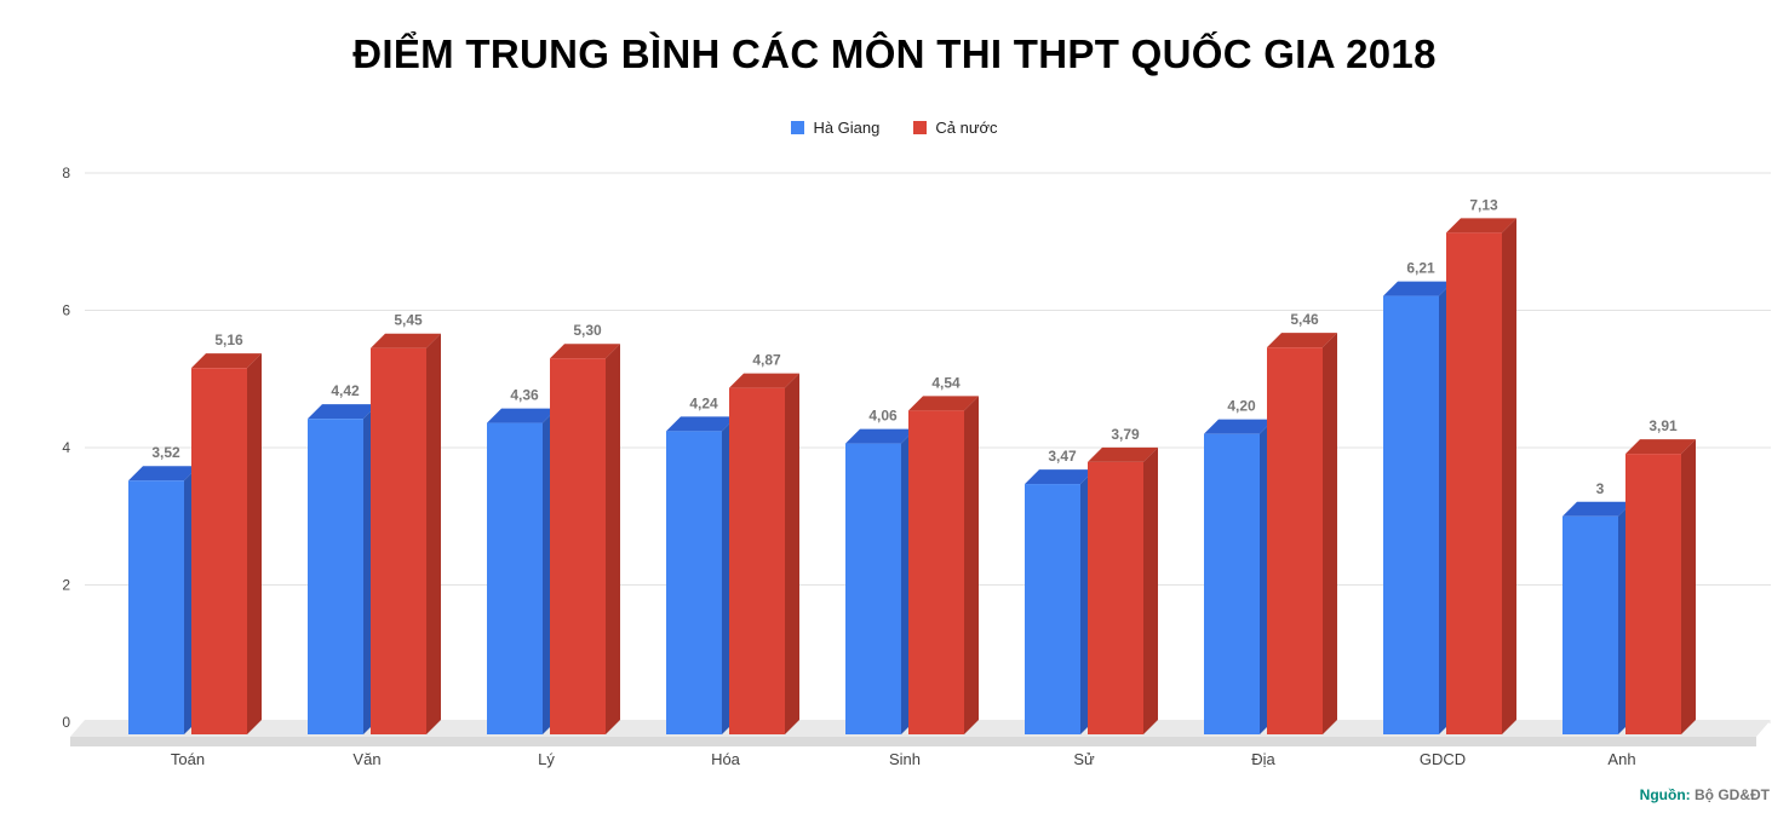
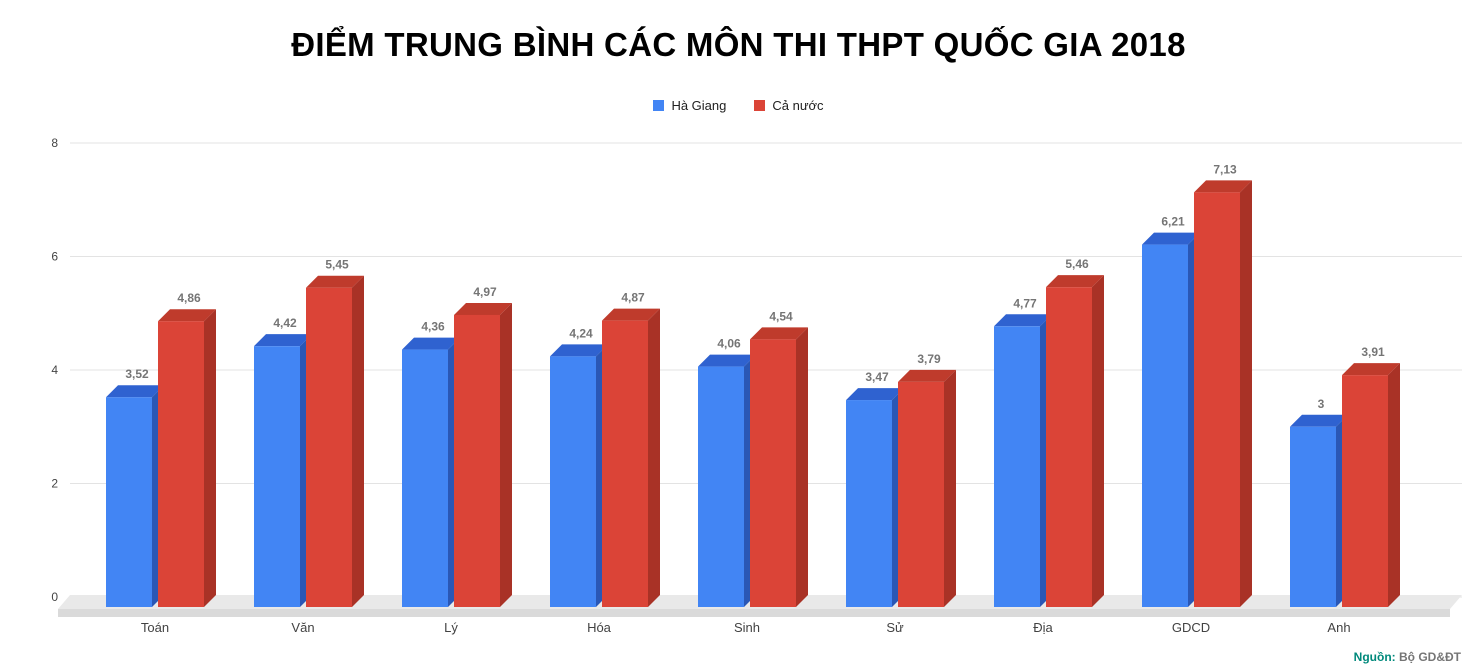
Cả nước/Toán: 5,16 -> 4,86
Cả nước/Lý: 5,30 -> 4,97
Hà Giang/Địa: 4,20 -> 4,77
